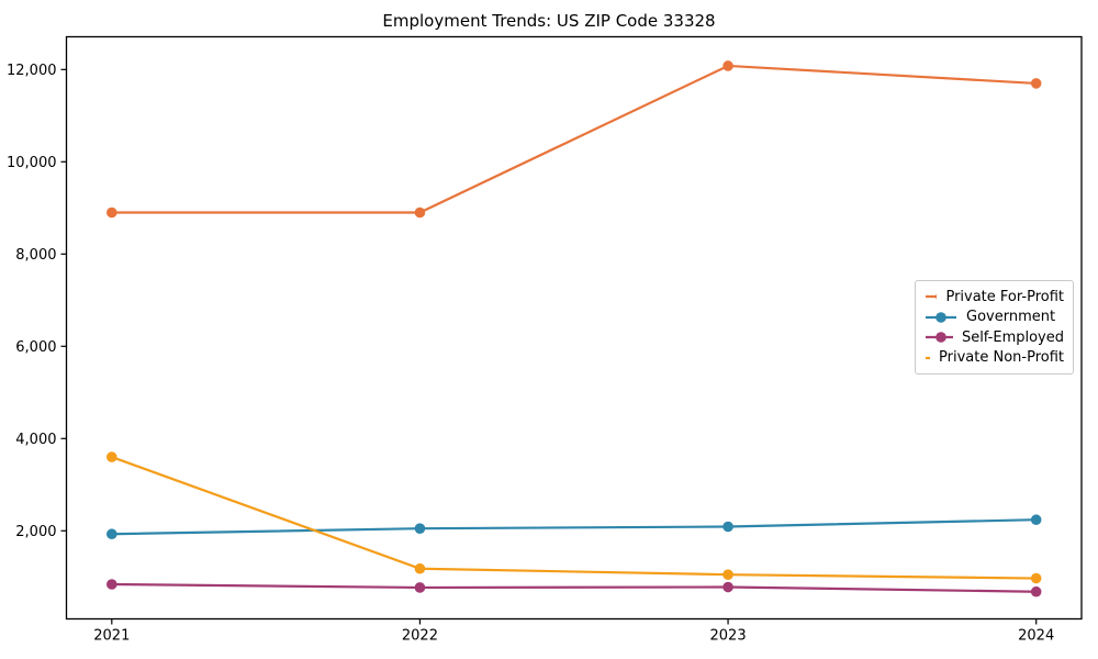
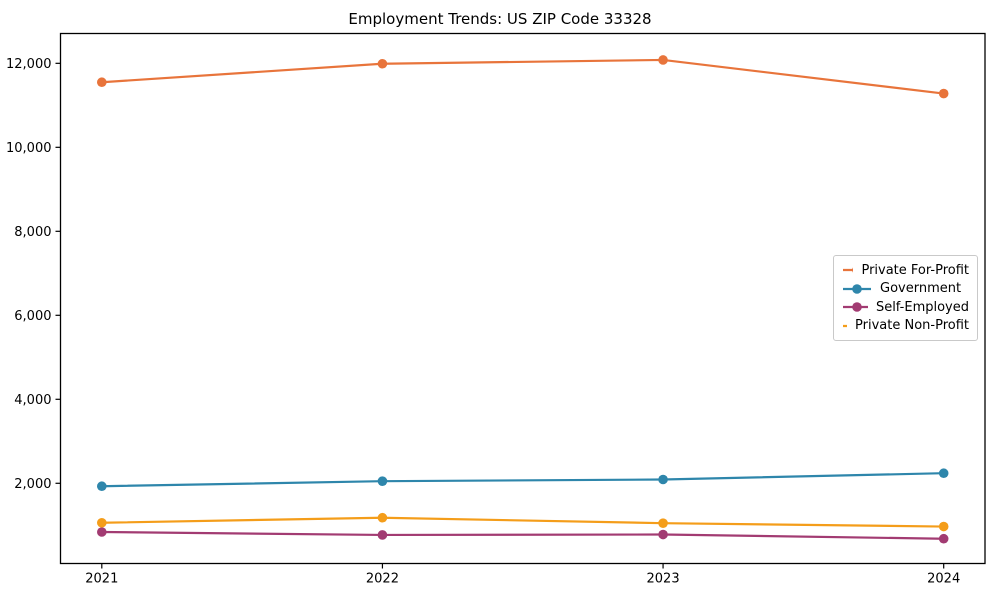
Private For-Profit/2021: 8900 -> 11600
Private Non-Profit/2021: 3600 -> 1100
Private For-Profit/2022: 8900 -> 12000
Private For-Profit/2024: 11700 -> 11300
